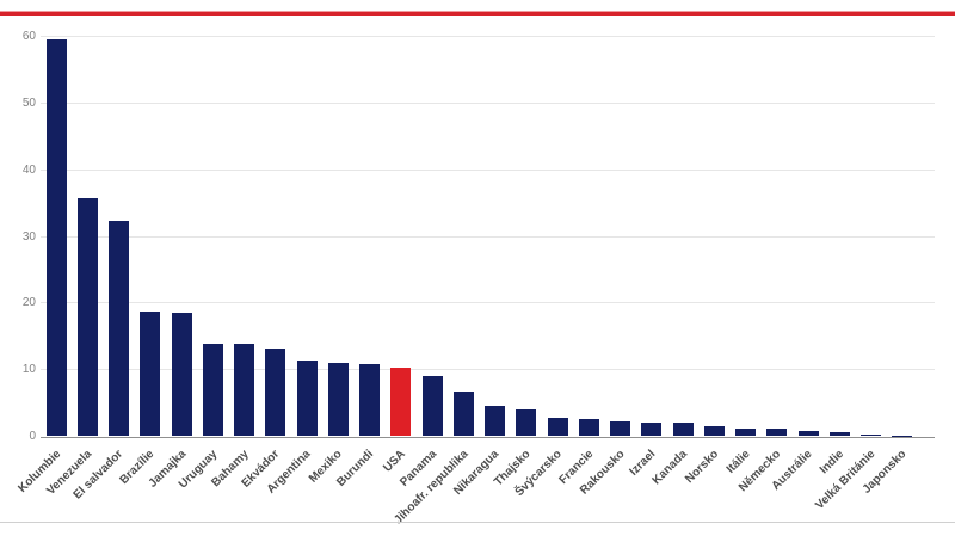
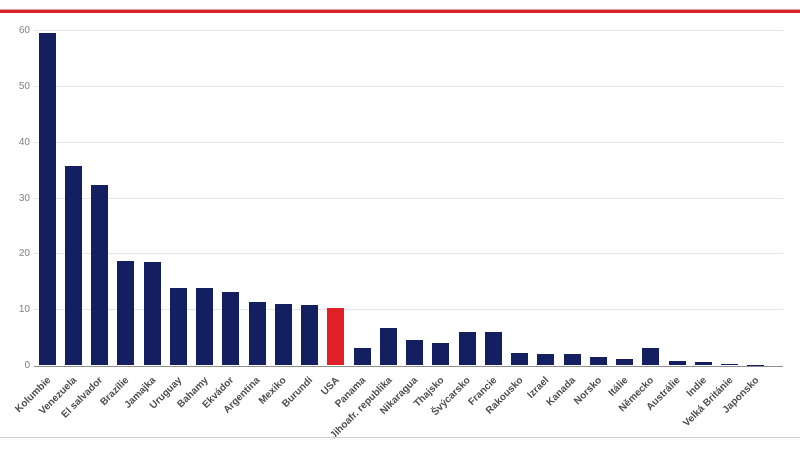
Panama: 9 -> 3
Švýcarsko: 3 -> 6
Francie: 2 -> 6
Německo: 1 -> 3
